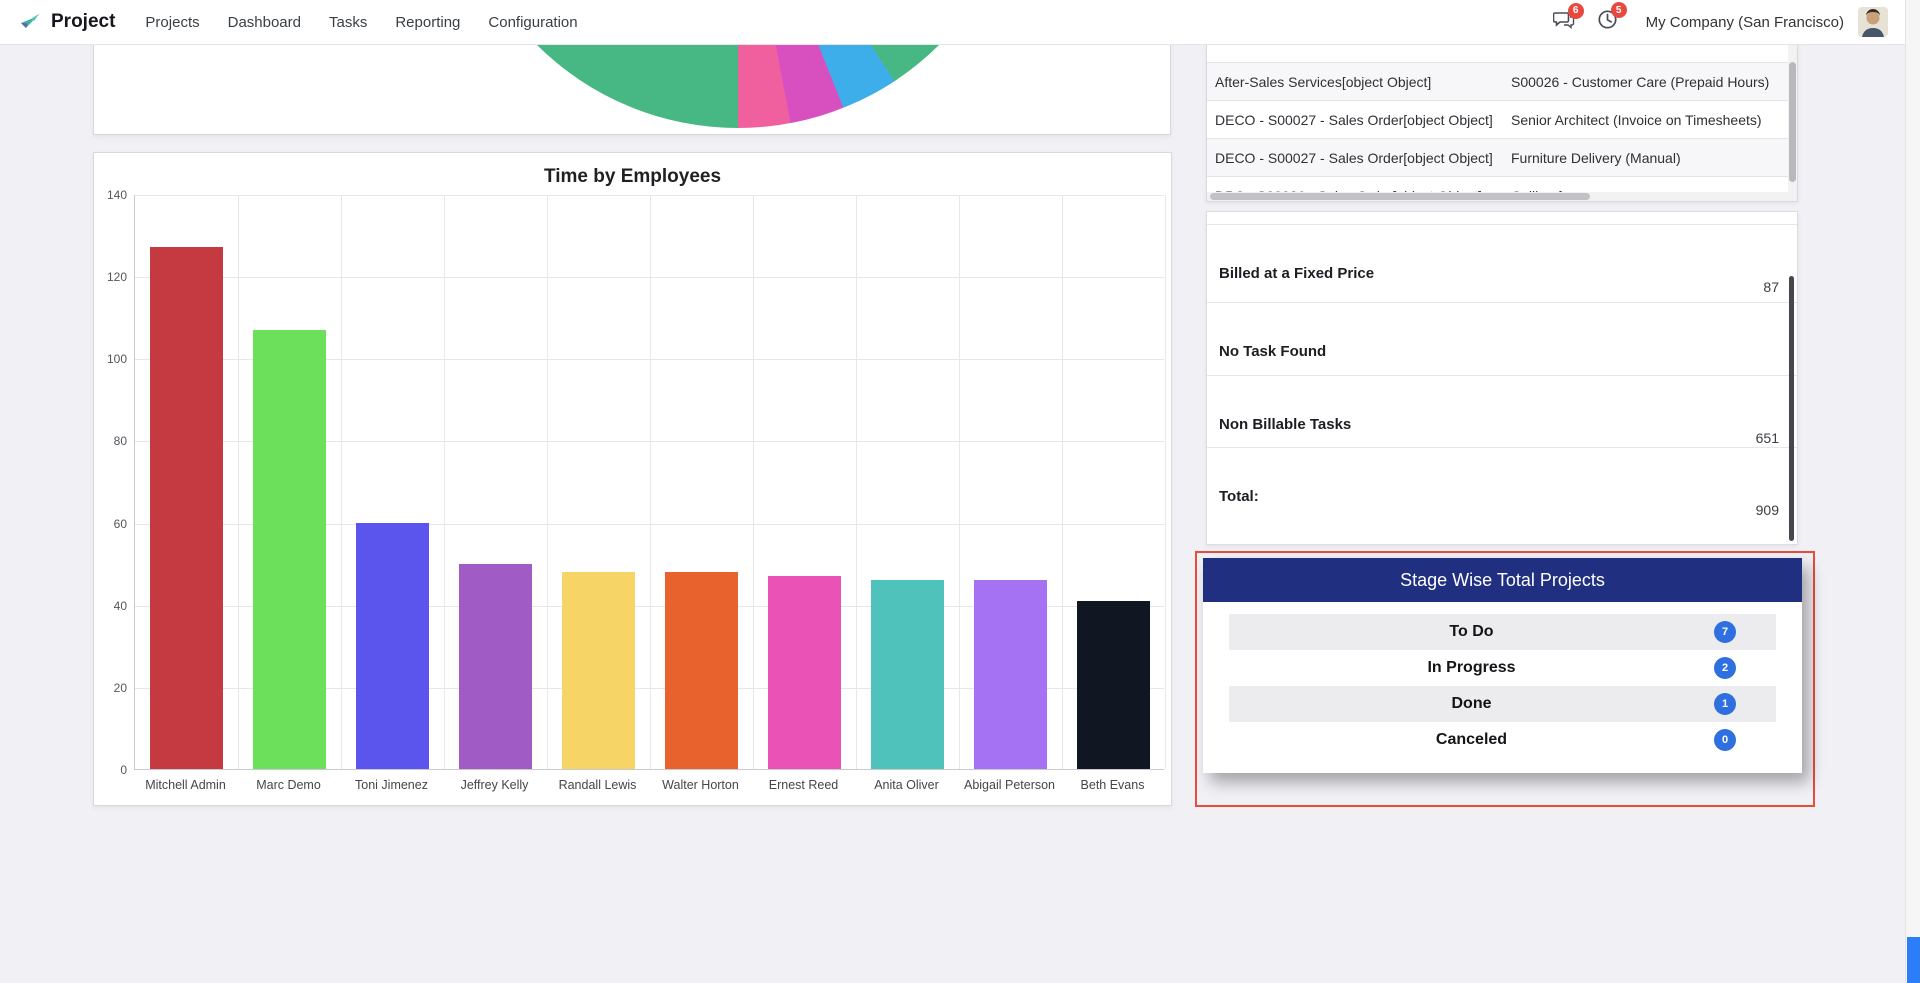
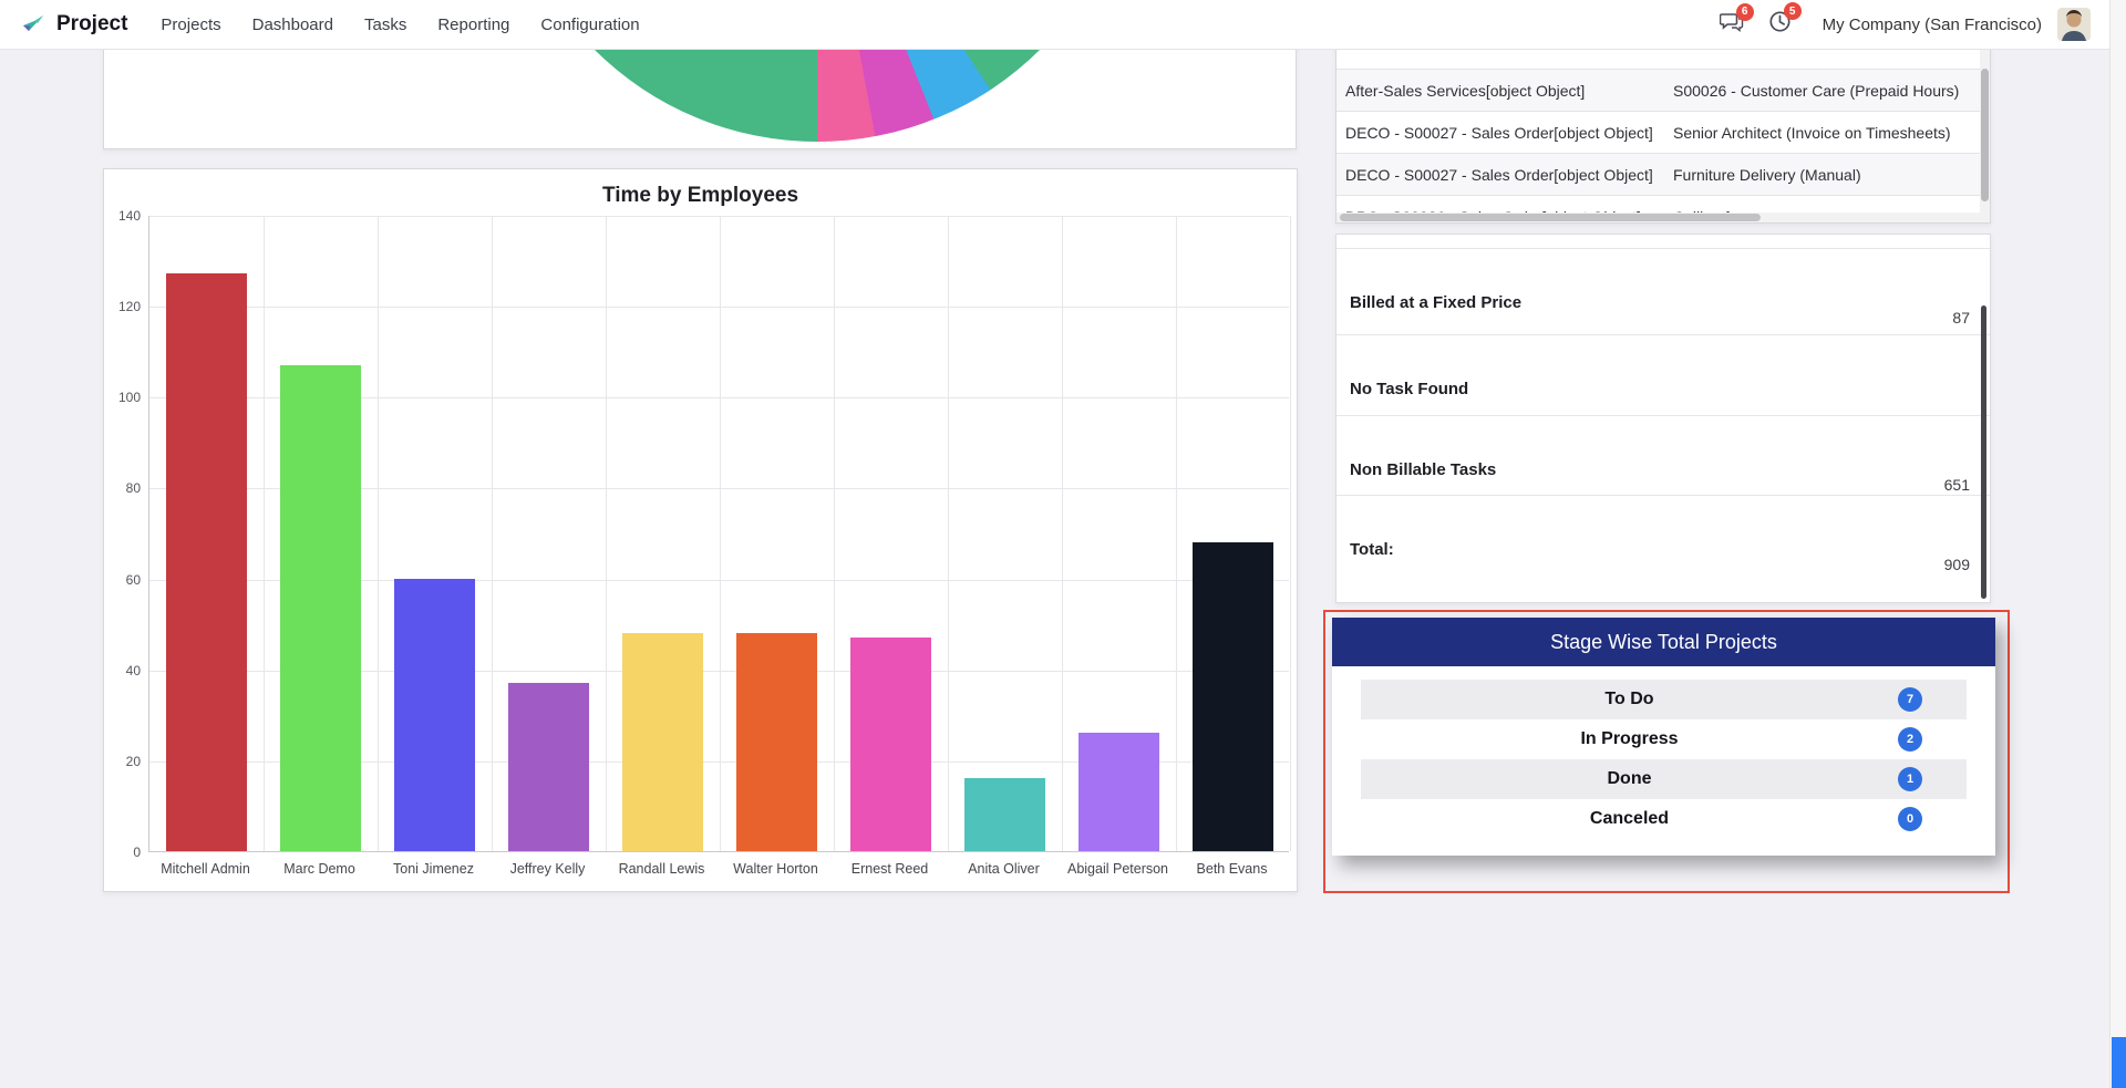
Jeffrey Kelly: 50 -> 37
Anita Oliver: 46 -> 16
Abigail Peterson: 46 -> 26
Beth Evans: 41 -> 68
